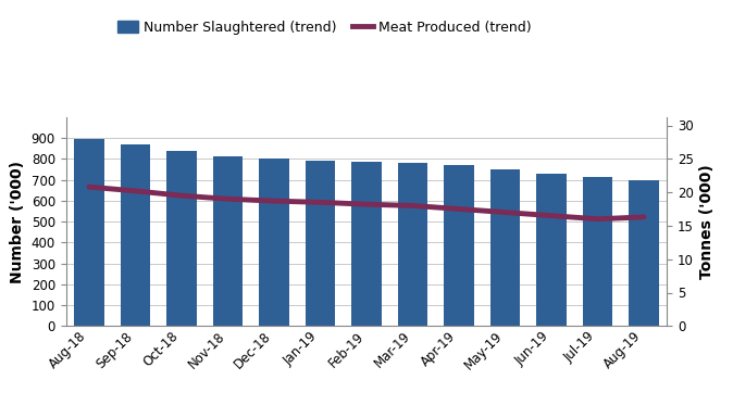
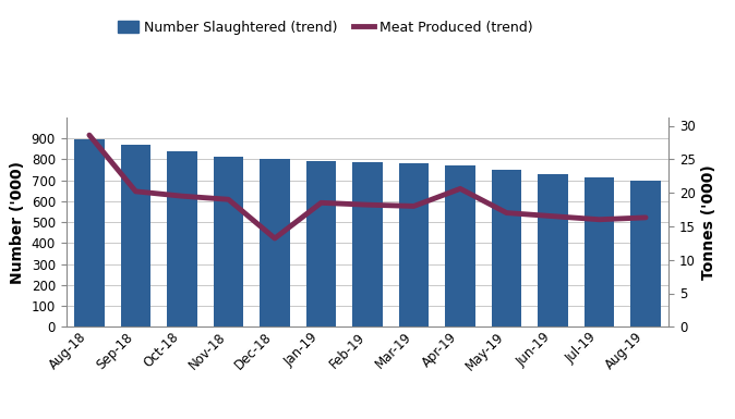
Meat Produced (trend)/Aug-18: 20.8 -> 28.6
Meat Produced (trend)/Dec-18: 18.7 -> 13.2
Meat Produced (trend)/Apr-19: 17.5 -> 20.6
